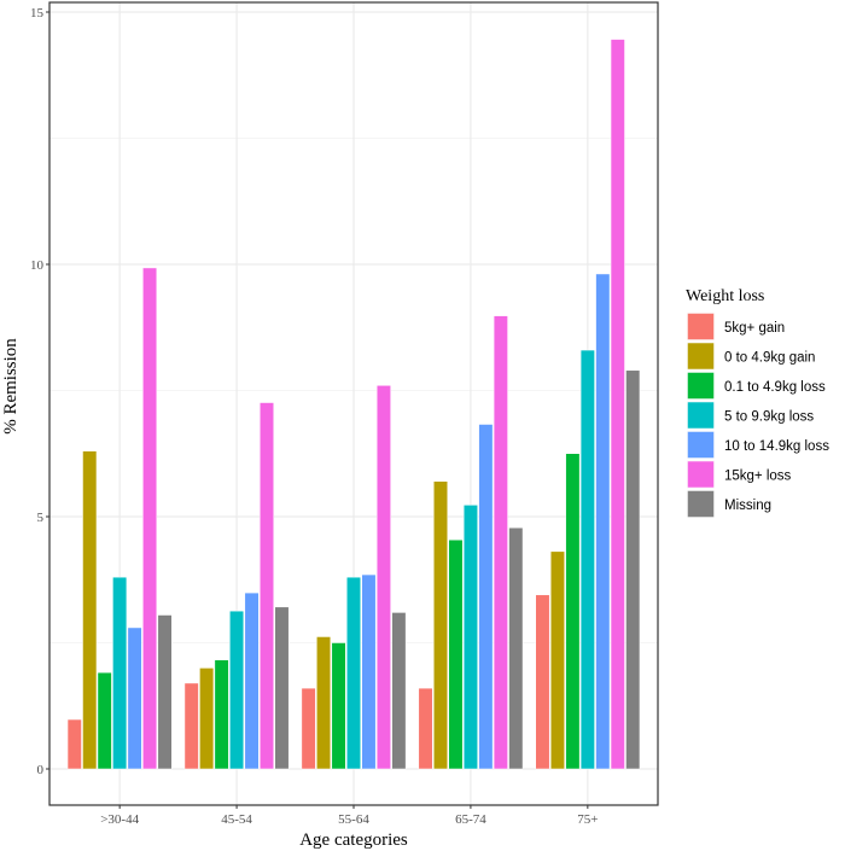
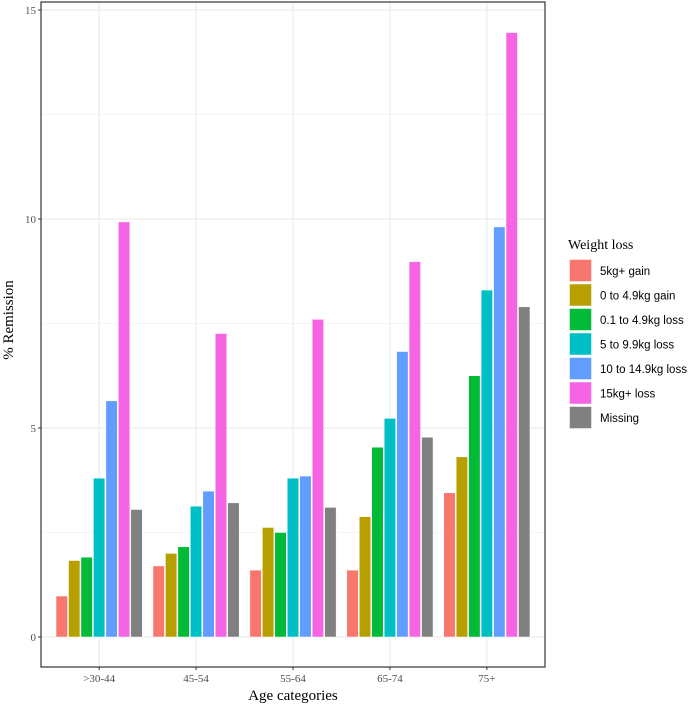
0 to 4.9kg gain/>30-44: 6.3 -> 1.8
10 to 14.9kg loss/>30-44: 2.8 -> 5.7
0 to 4.9kg gain/65-74: 5.7 -> 2.9
